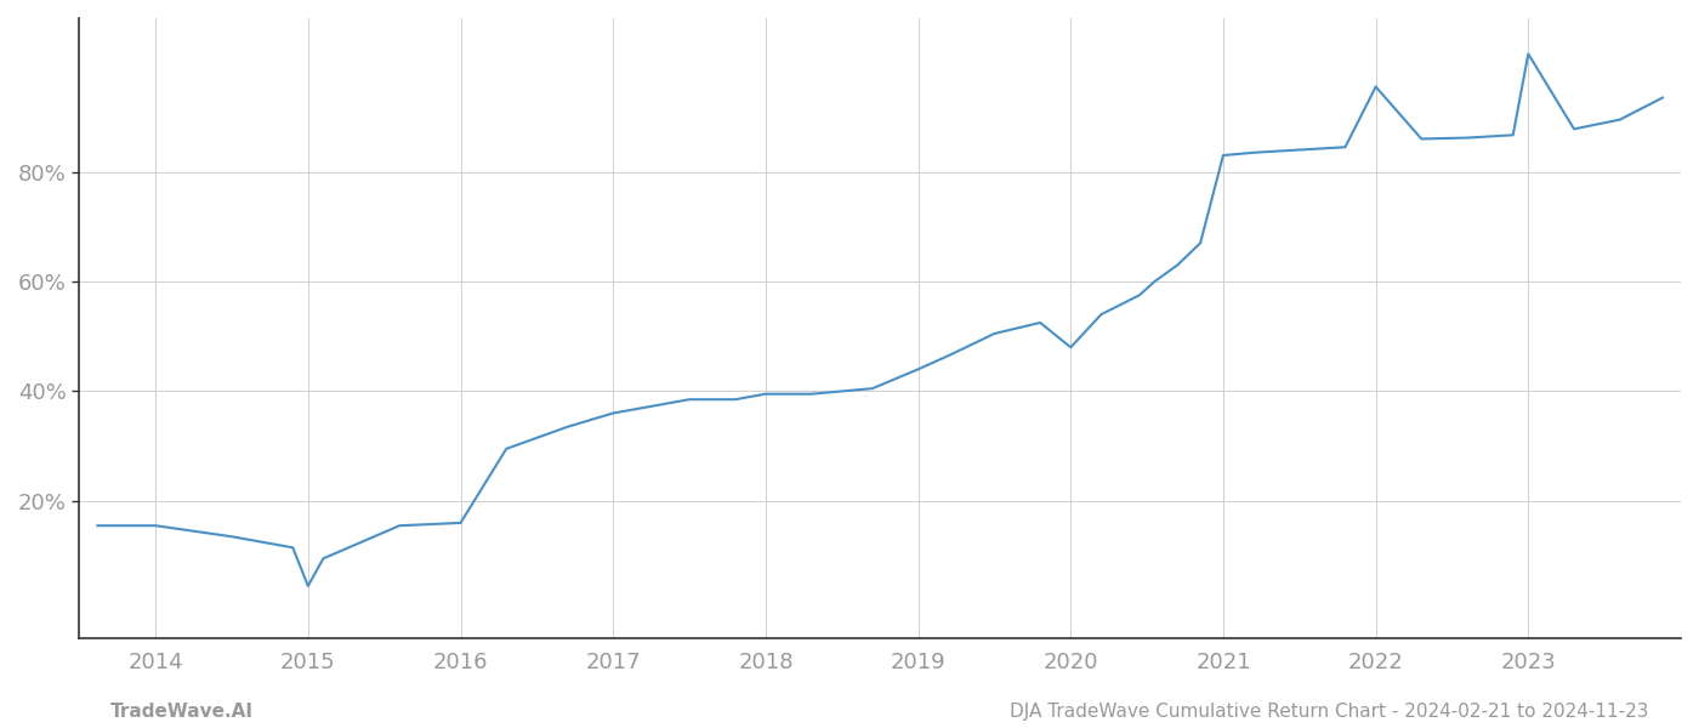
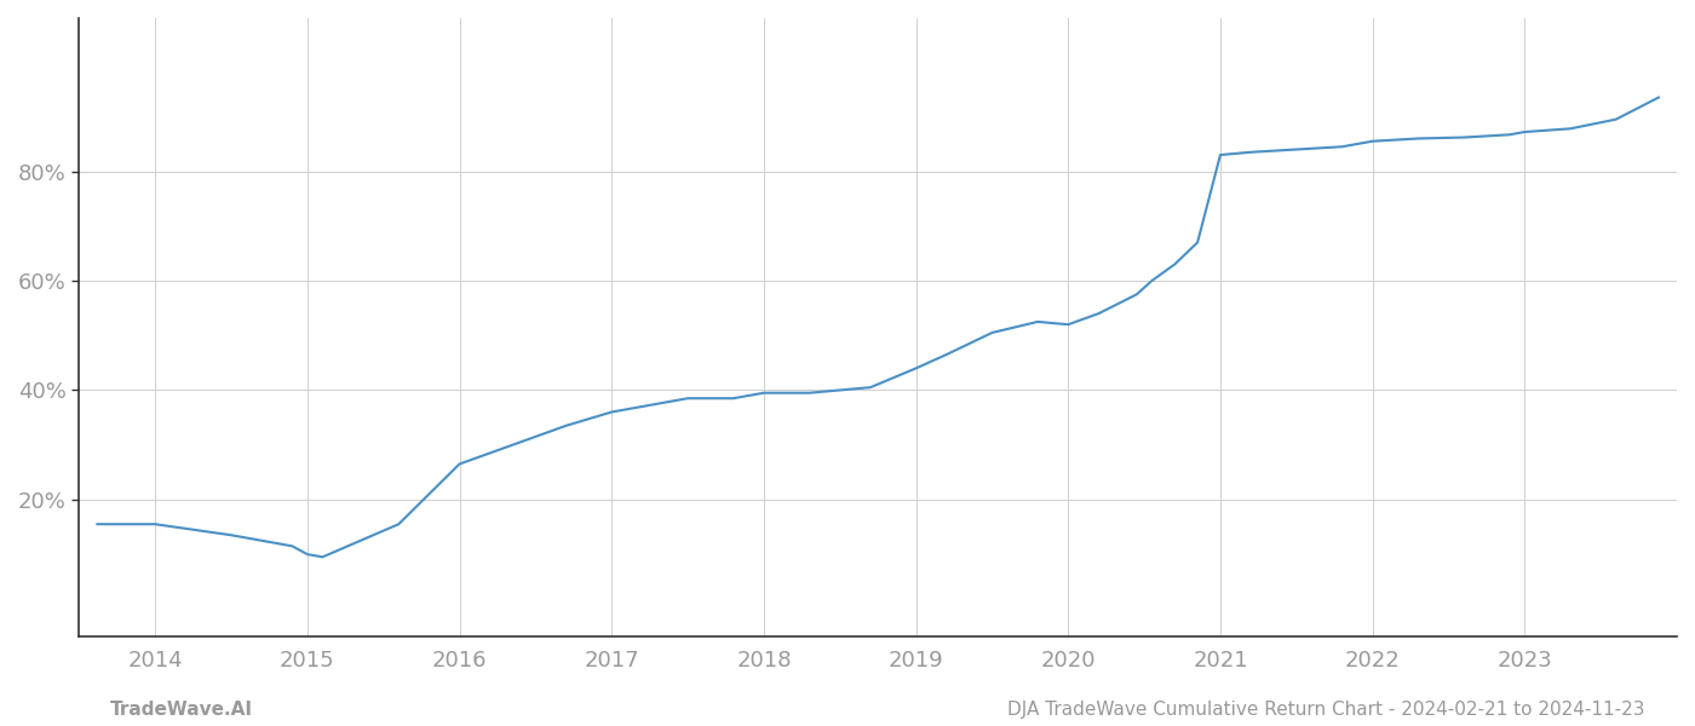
2015: 4.5% -> 10.0%
2016: 16.0% -> 26.5%
2020: 48.0% -> 52.0%
2022: 95.5% -> 85.5%
2023: 101.5% -> 87.2%
